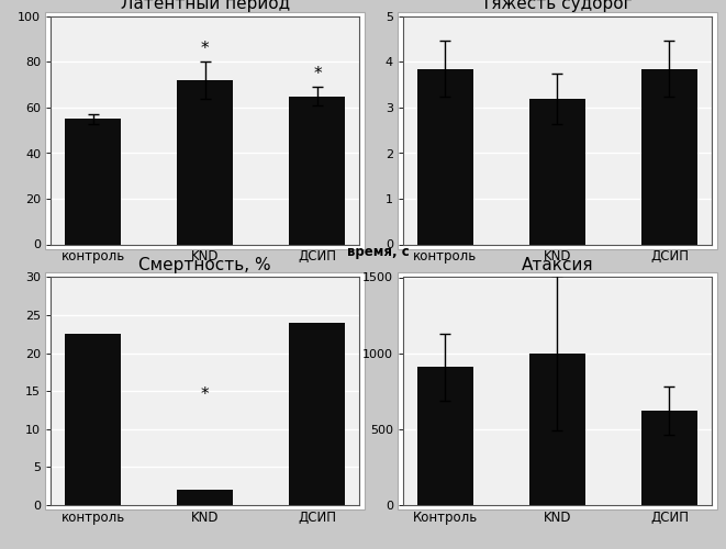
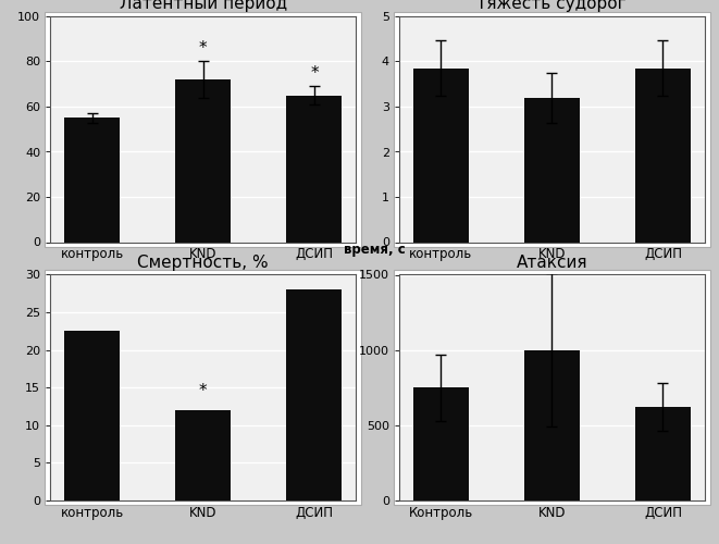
Смертность, %/KND: 2.0 -> 12.0
Смертность, %/ДСИП: 24.0 -> 28.0
Контроль: 910 -> 750
